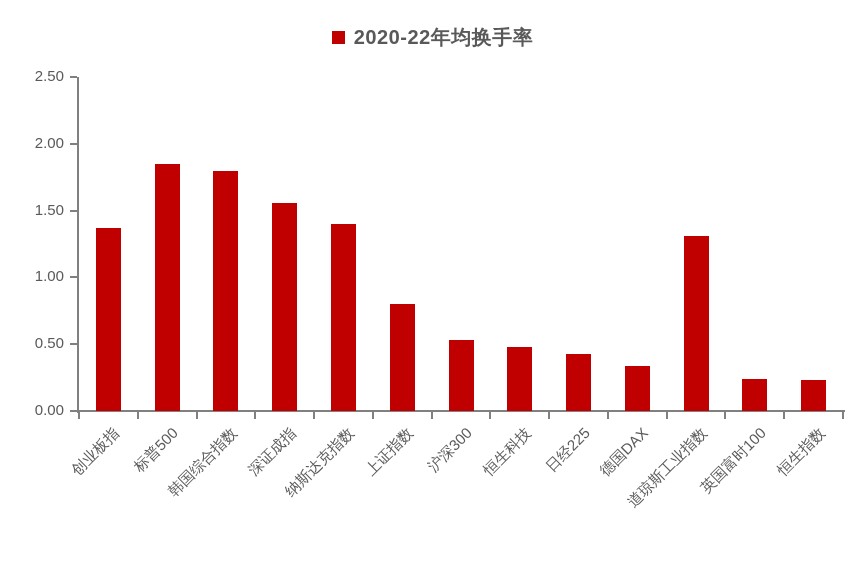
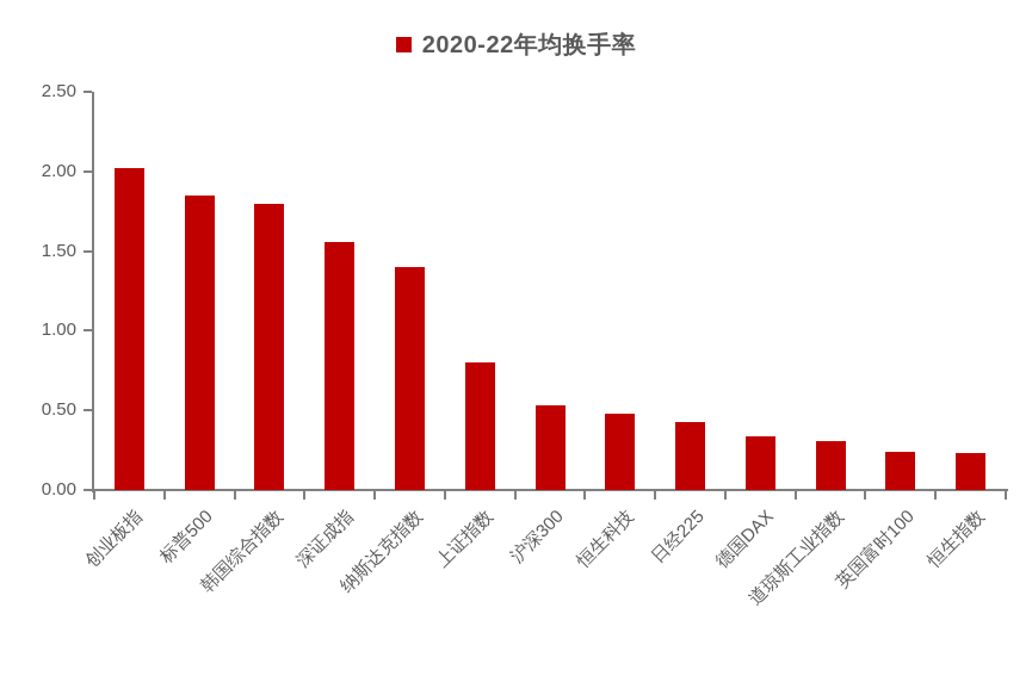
创业板指: 1.37 -> 2.02
道琼斯工业指数: 1.31 -> 0.31
